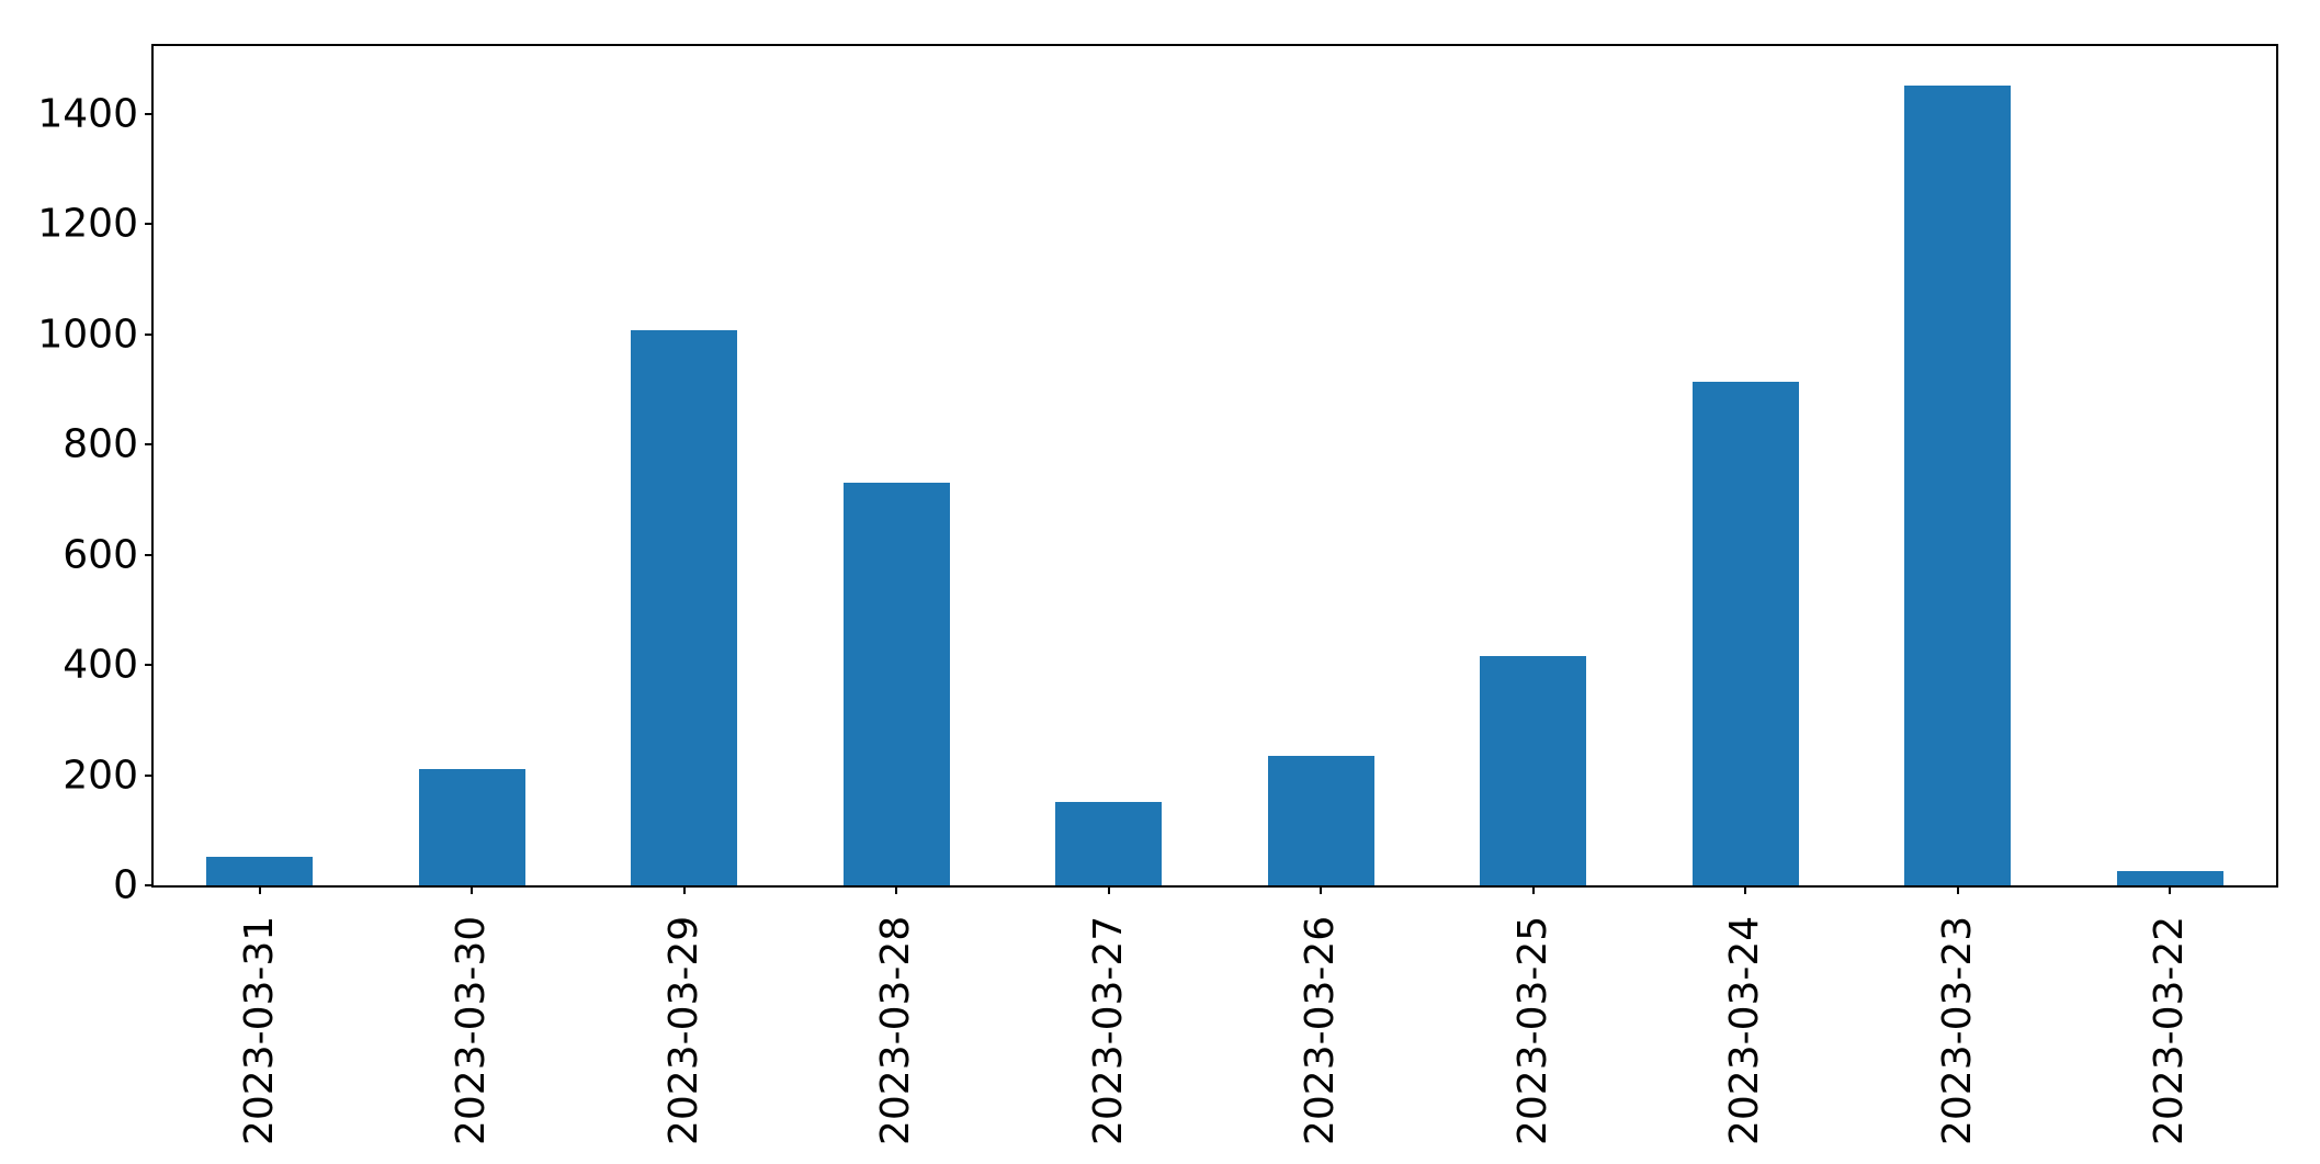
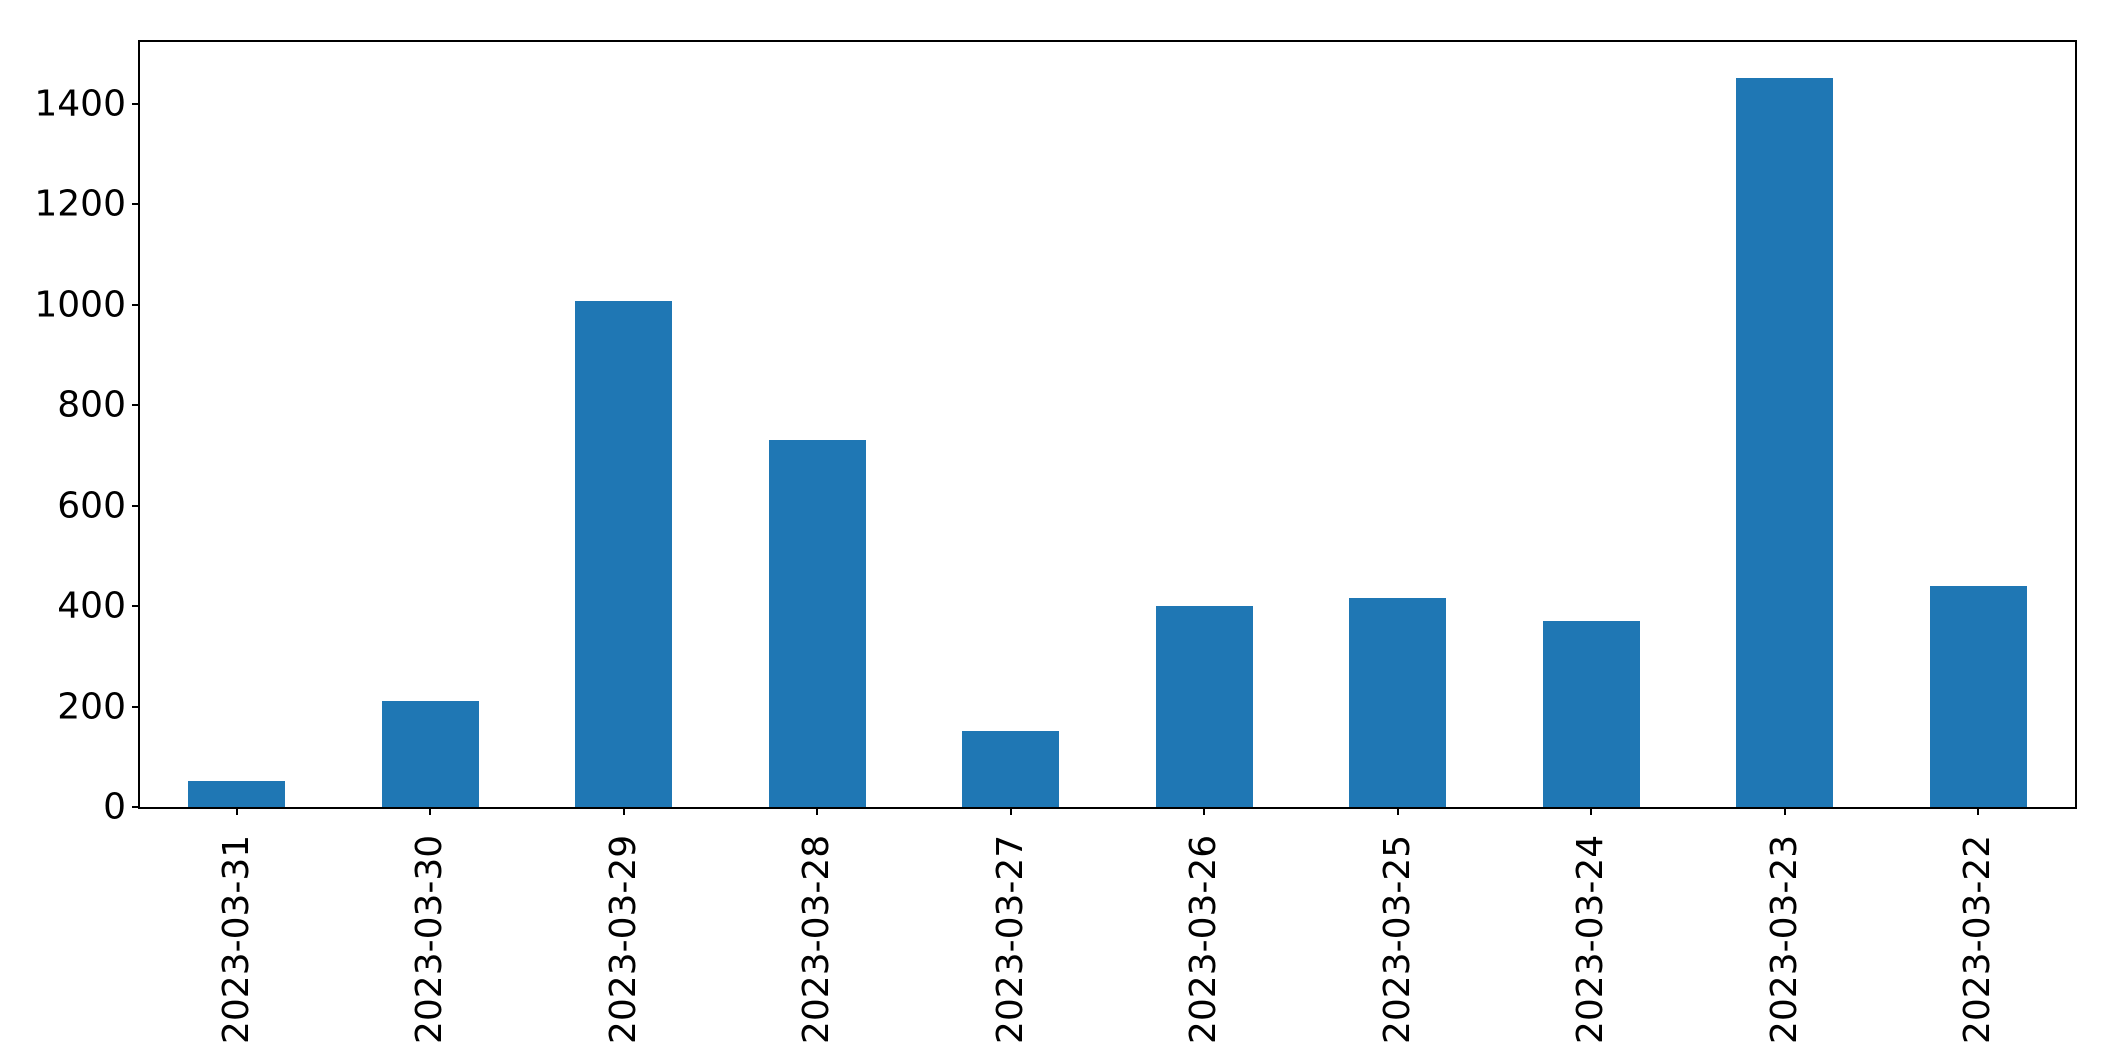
2023-03-26: 230 -> 400
2023-03-24: 910 -> 370
2023-03-22: 20 -> 440
